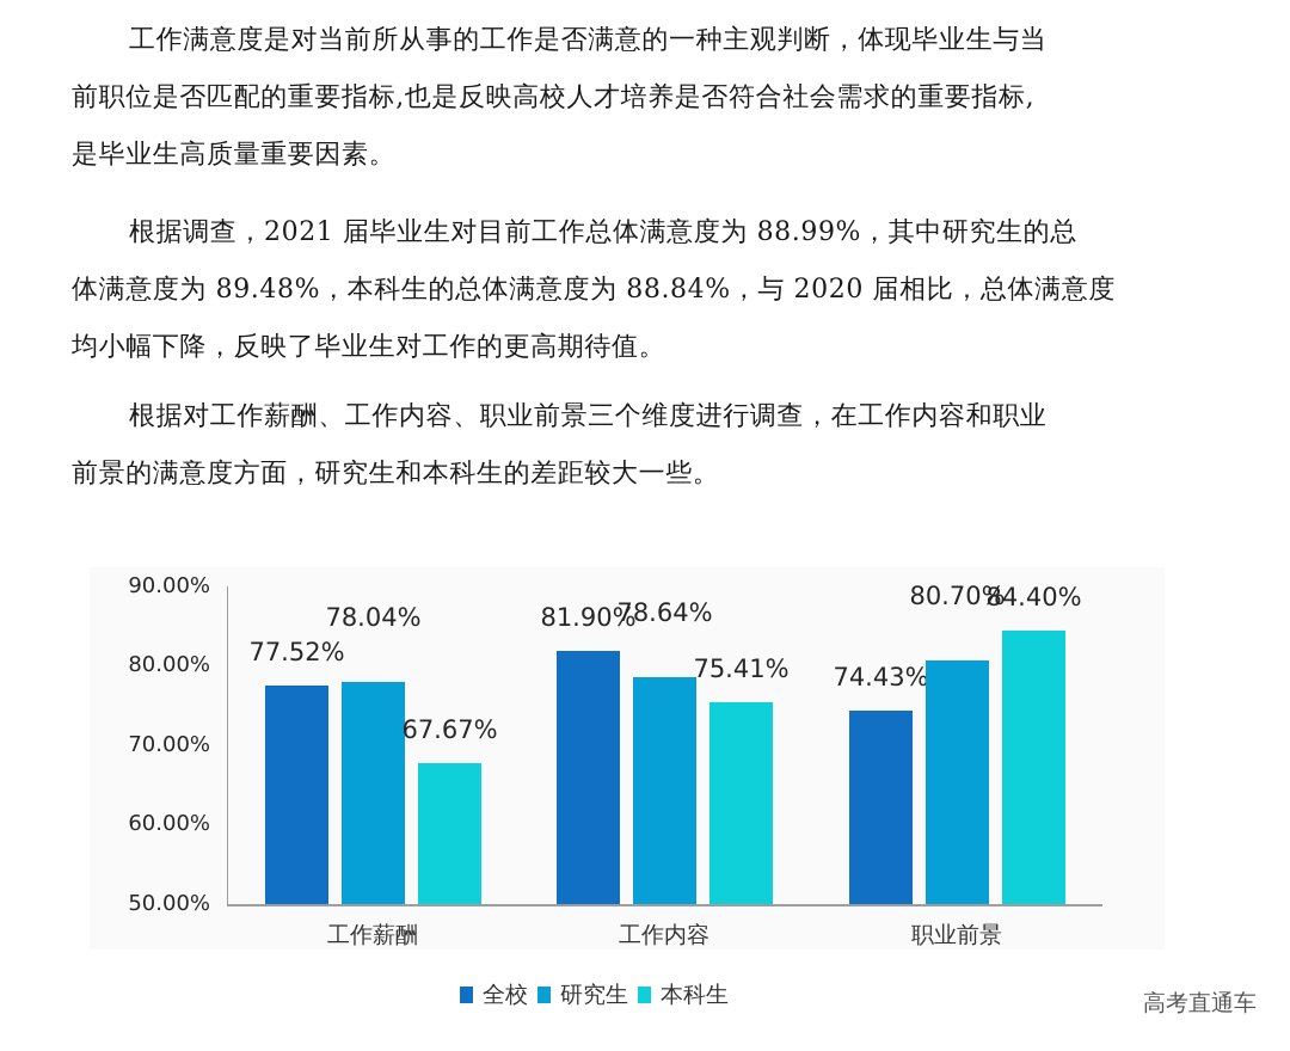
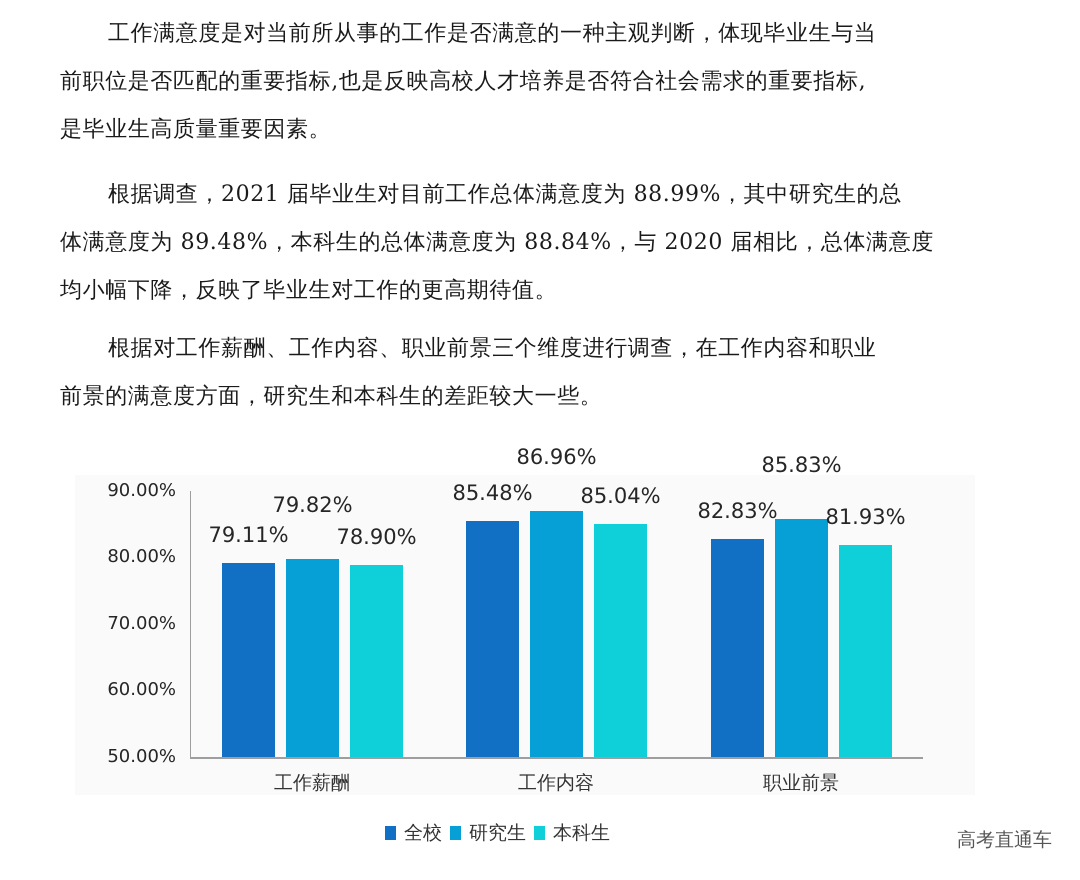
全校/工作薪酬: 77.52% -> 79.11%
研究生/工作薪酬: 78.04% -> 79.82%
本科生/工作薪酬: 67.67% -> 78.90%
全校/工作内容: 81.90% -> 85.48%
研究生/工作内容: 78.64% -> 86.96%
本科生/工作内容: 75.41% -> 85.04%
全校/职业前景: 74.43% -> 82.83%
研究生/职业前景: 80.70% -> 85.83%
本科生/职业前景: 84.40% -> 81.93%
